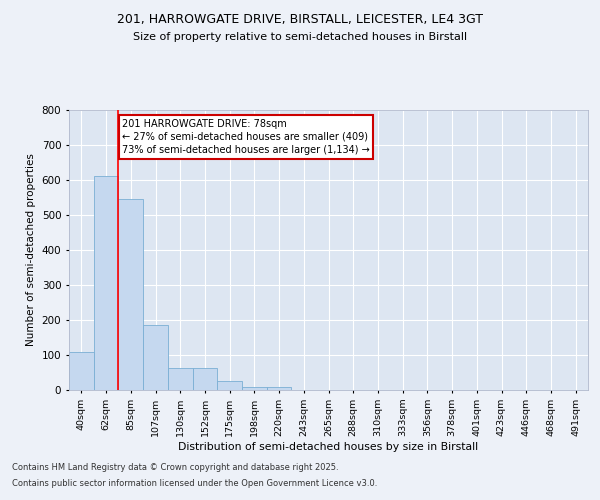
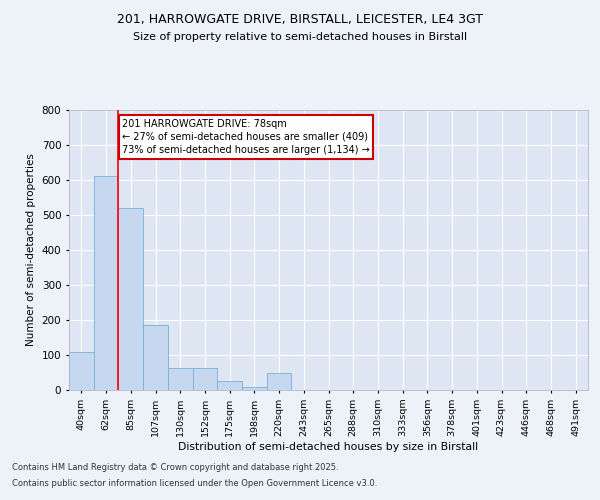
85sqm: 547 -> 520
220sqm: 8 -> 50
